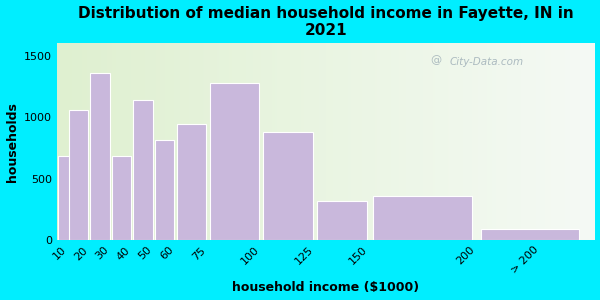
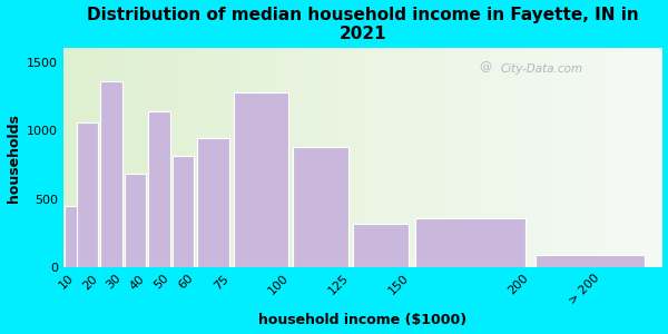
10: 680 -> 450
